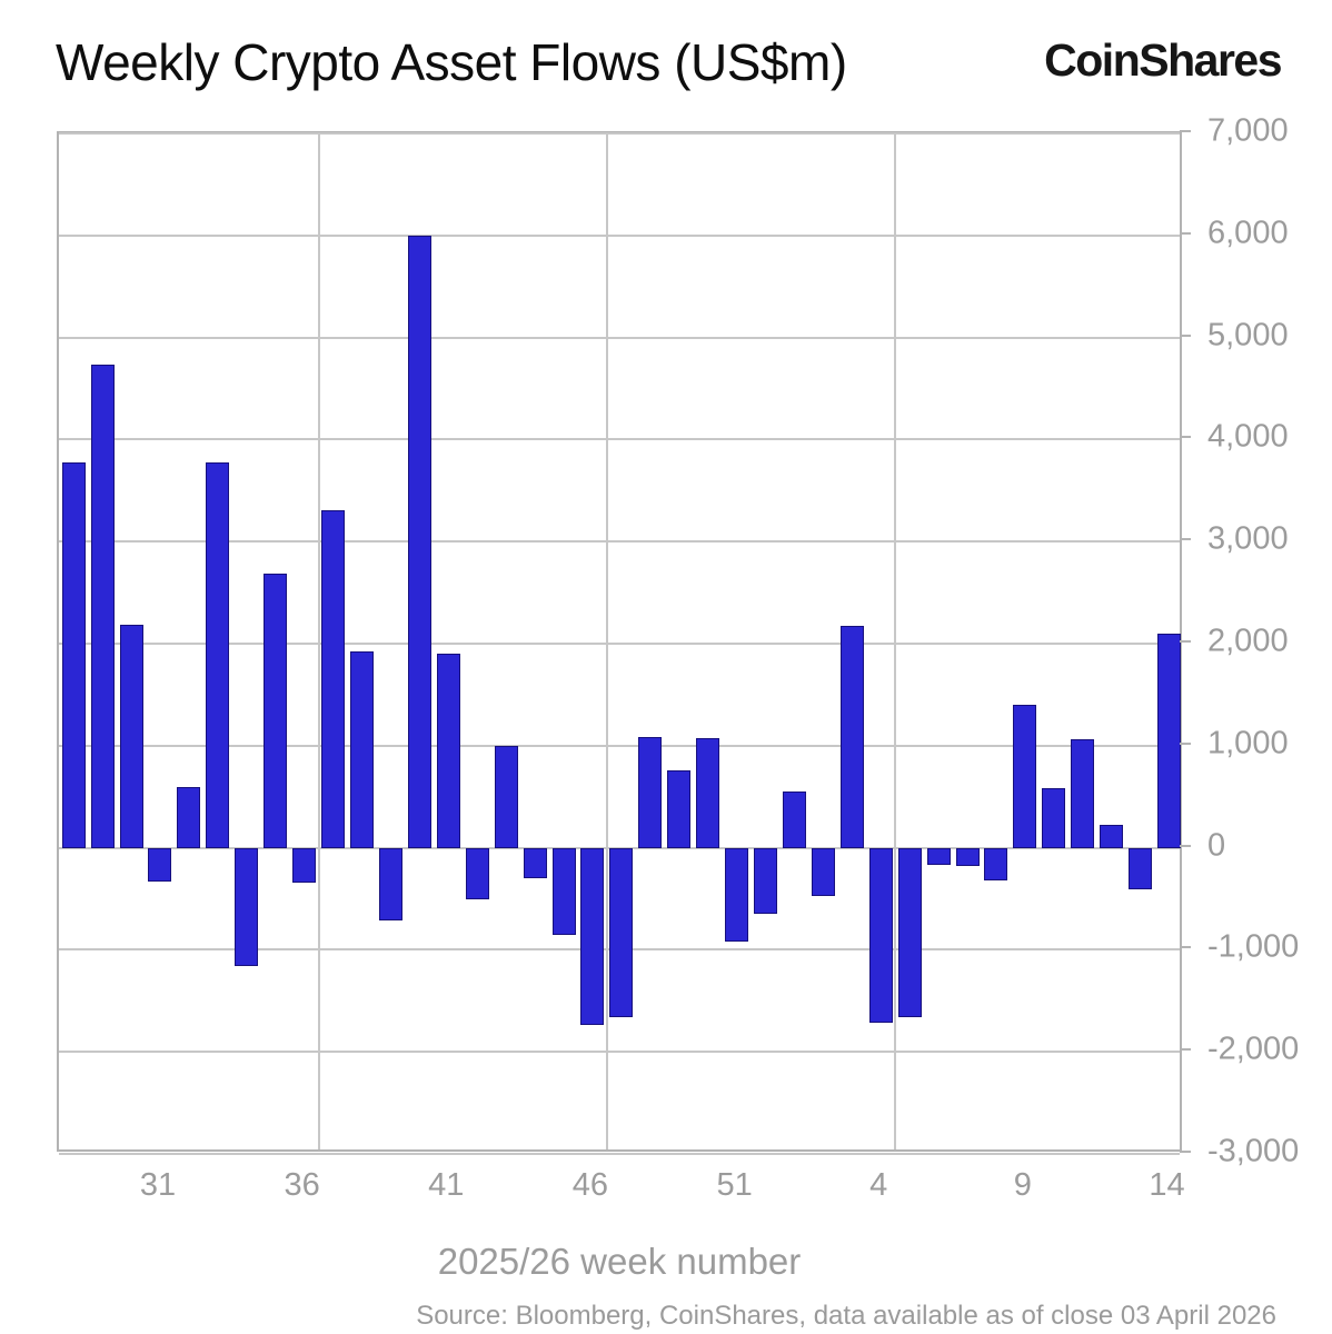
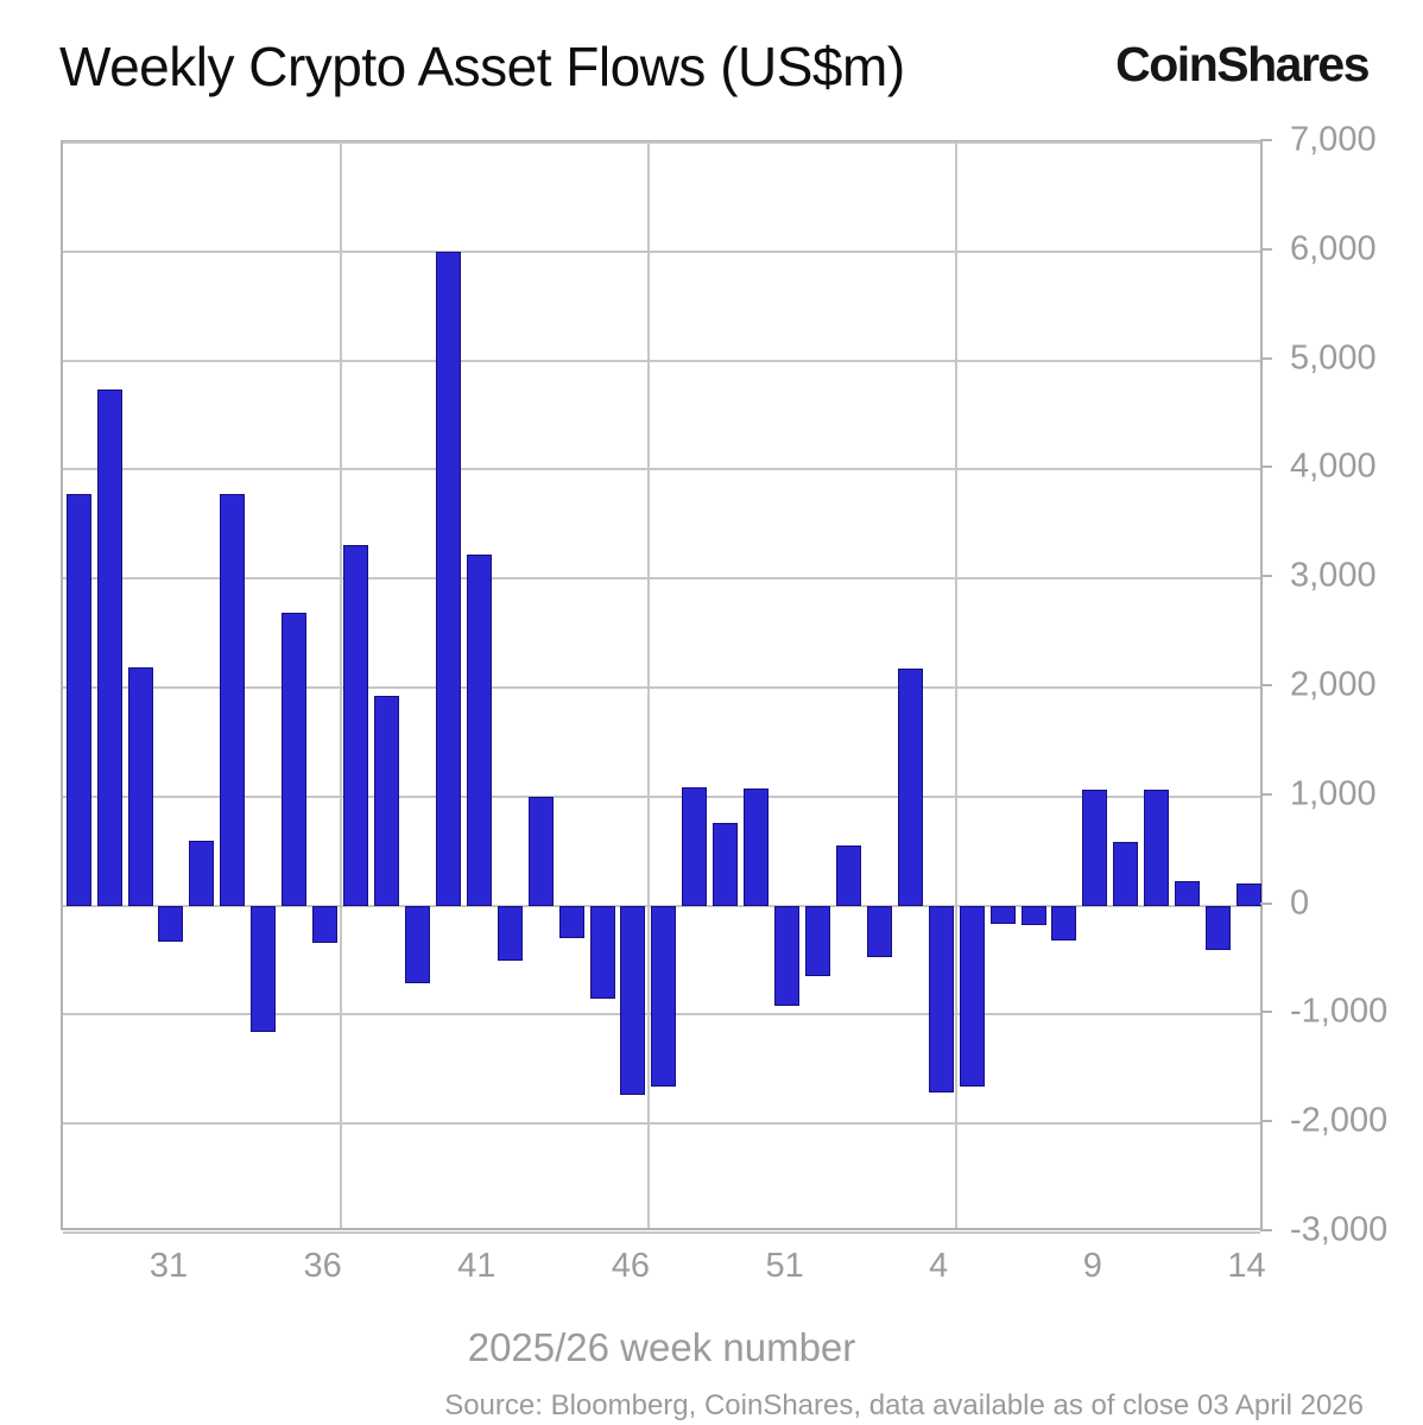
41: 1900 -> 3200
9: 1400 -> 1100
14: 2100 -> 200
